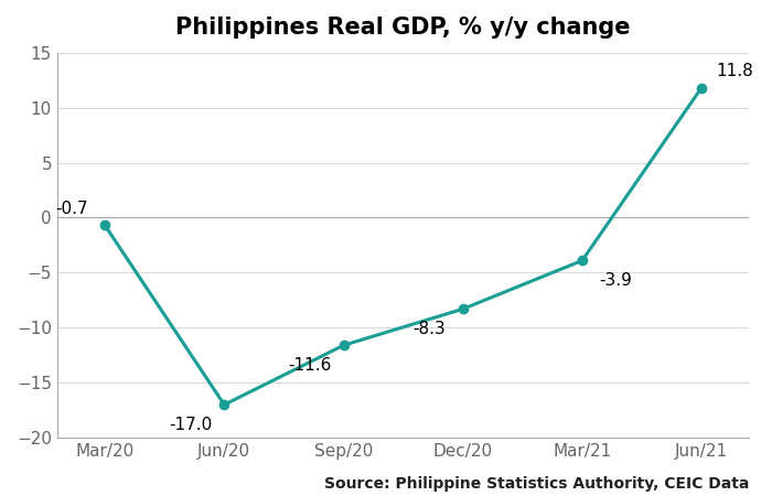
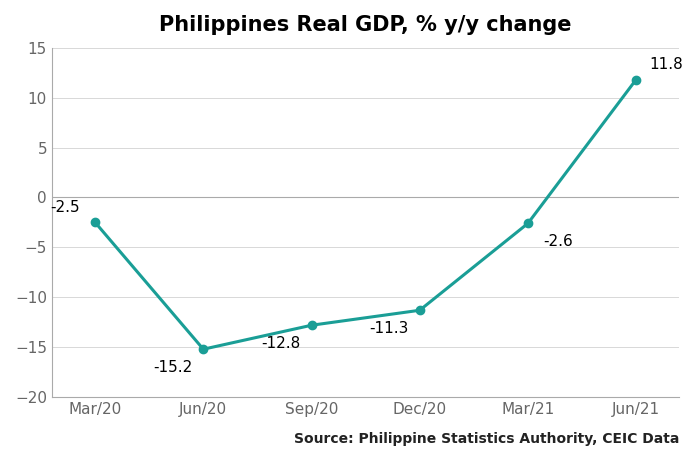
Mar/20: -0.7 -> -2.5
Jun/20: -17.0 -> -15.2
Sep/20: -11.6 -> -12.8
Dec/20: -8.3 -> -11.3
Mar/21: -3.9 -> -2.6
